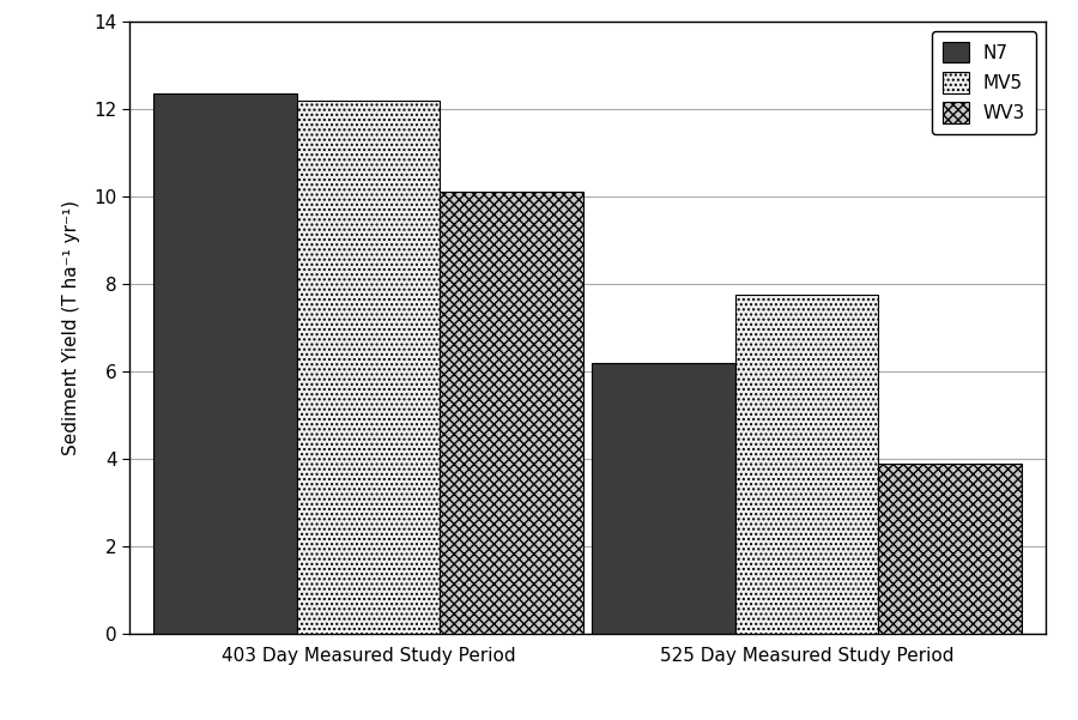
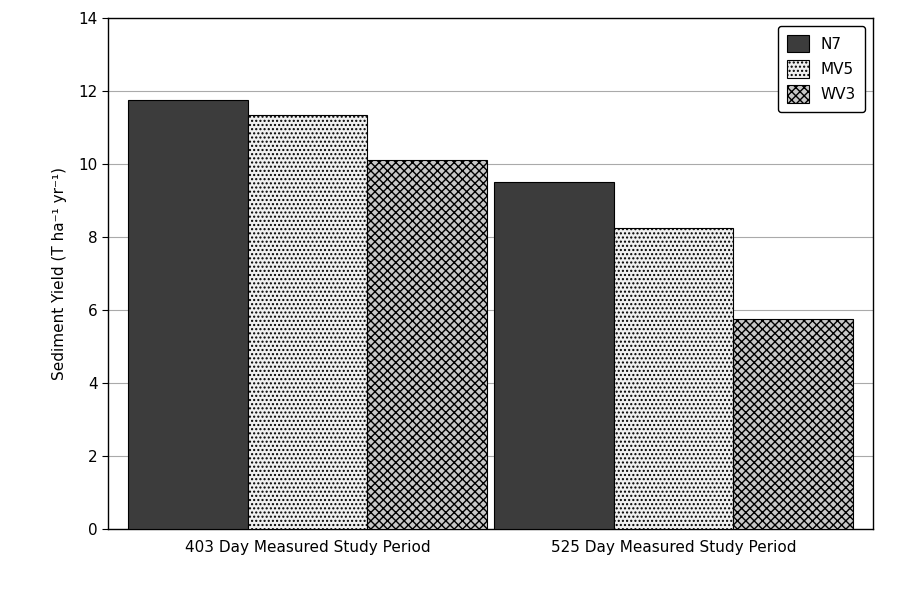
N7/403 Day Measured Study Period: 12.35 -> 11.75
MV5/403 Day Measured Study Period: 12.20 -> 11.35
N7/525 Day Measured Study Period: 6.20 -> 9.50
MV5/525 Day Measured Study Period: 7.75 -> 8.25
WV3/525 Day Measured Study Period: 3.90 -> 5.75
